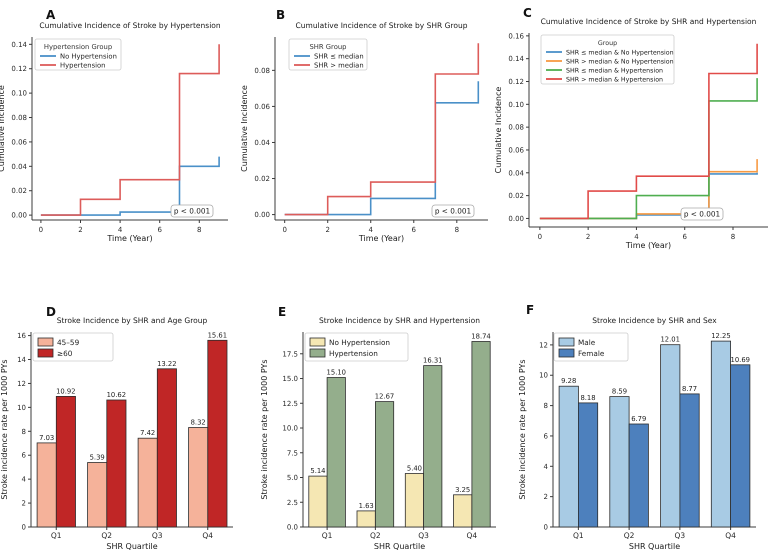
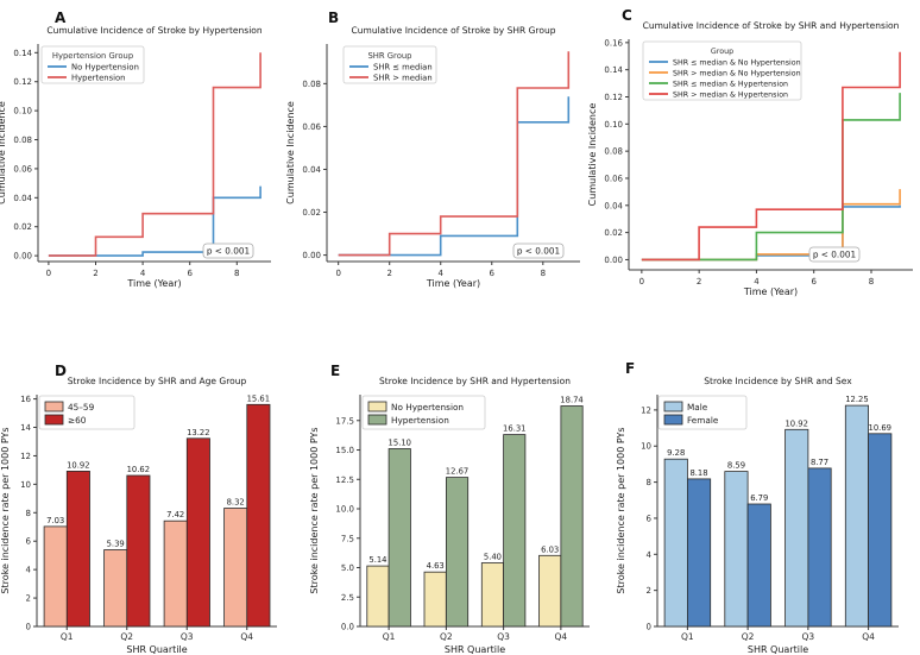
Stroke Incidence by SHR and Hypertension/No Hypertension/Q2: 1.63 -> 4.63
Stroke Incidence by SHR and Hypertension/No Hypertension/Q4: 3.25 -> 6.03
Stroke Incidence by SHR and Sex/Male/Q3: 12.01 -> 10.92
